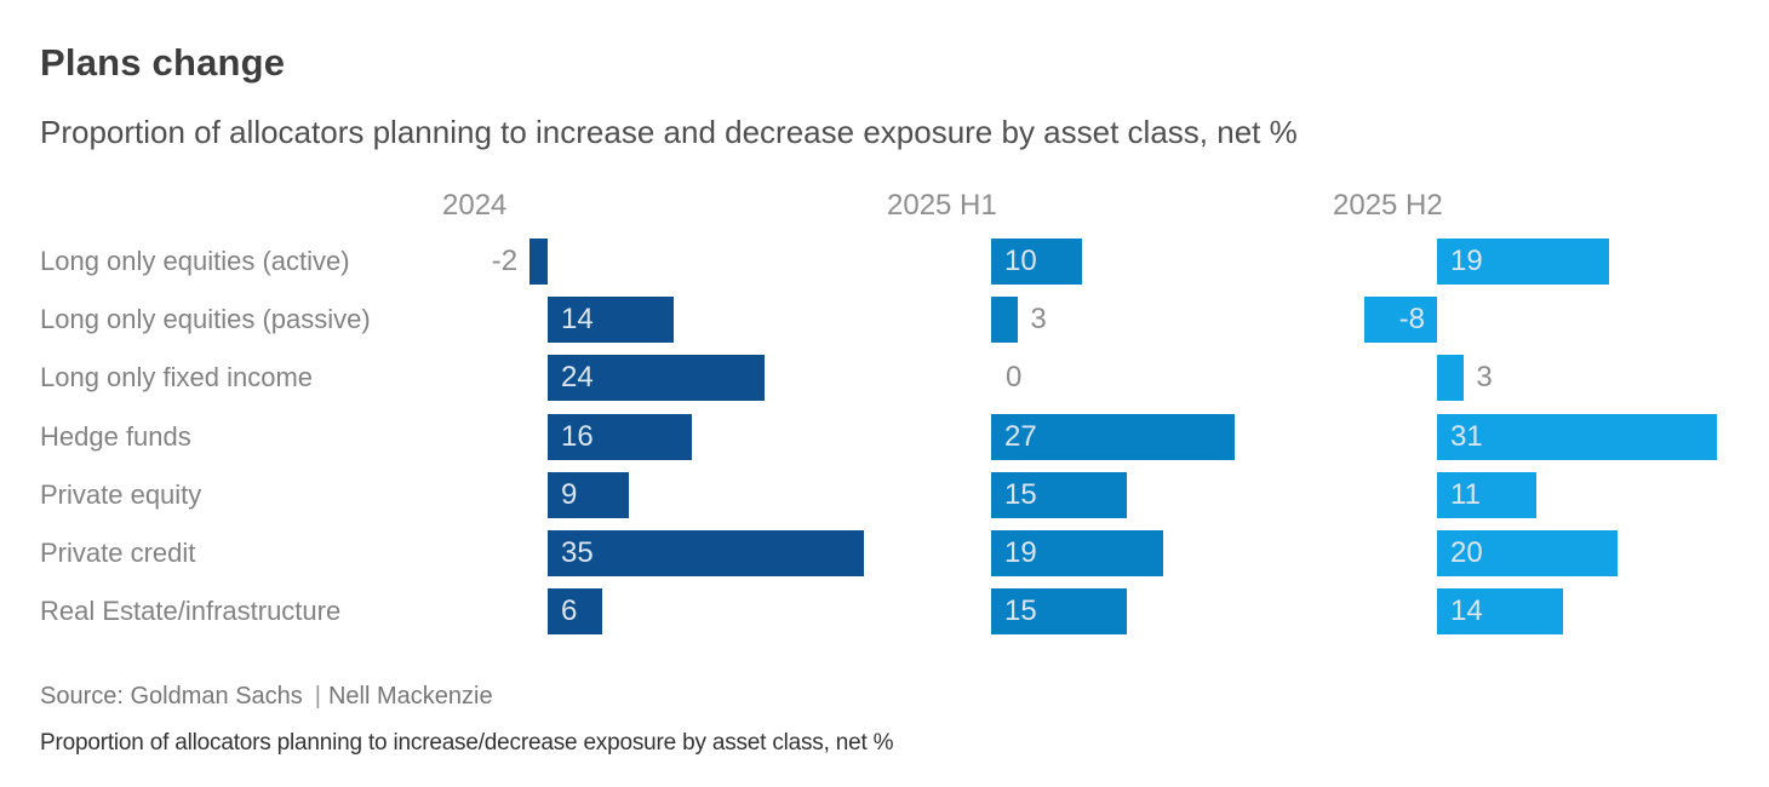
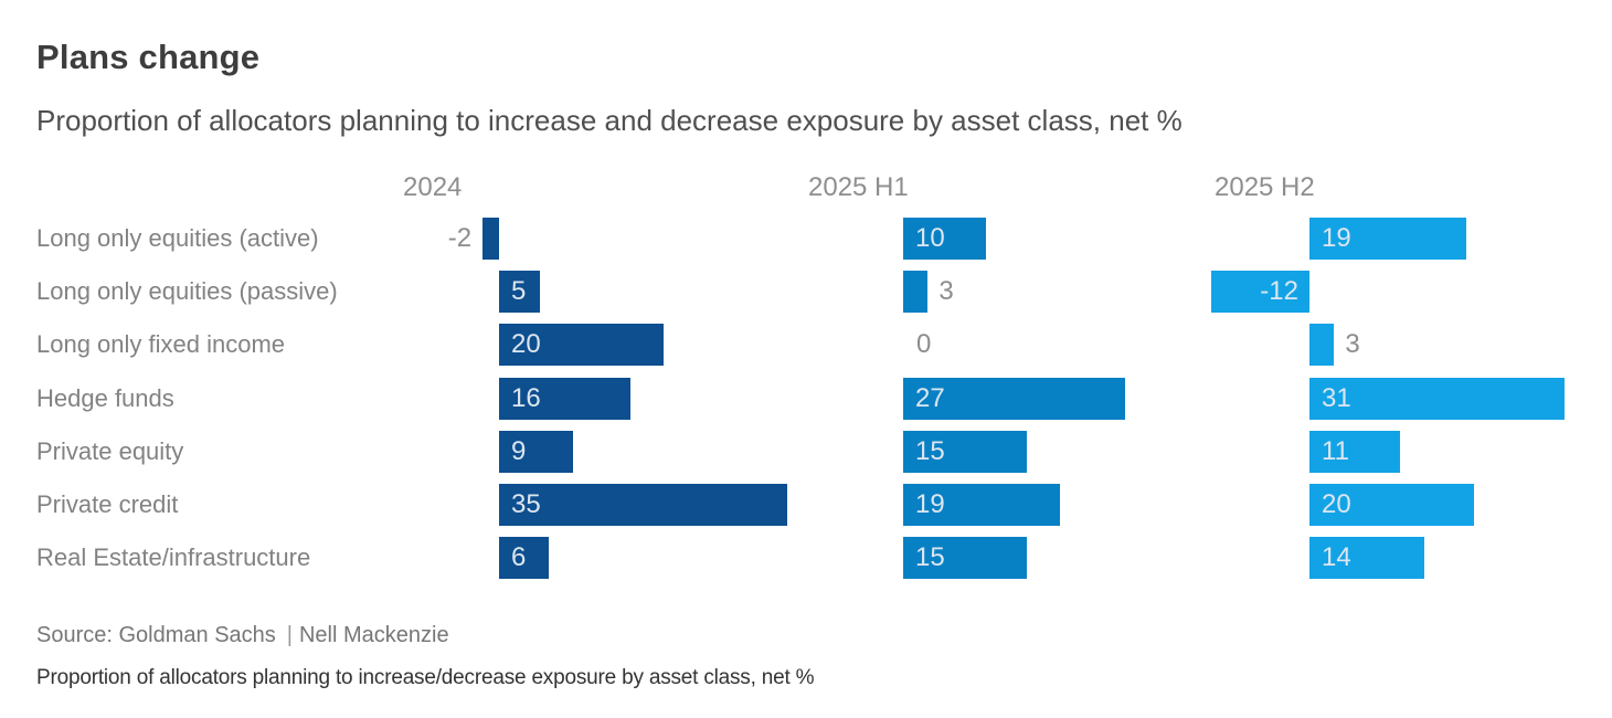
2024/Long only equities (passive): 14 -> 5
2025 H2/Long only equities (passive): -8 -> -12
2024/Long only fixed income: 24 -> 20
